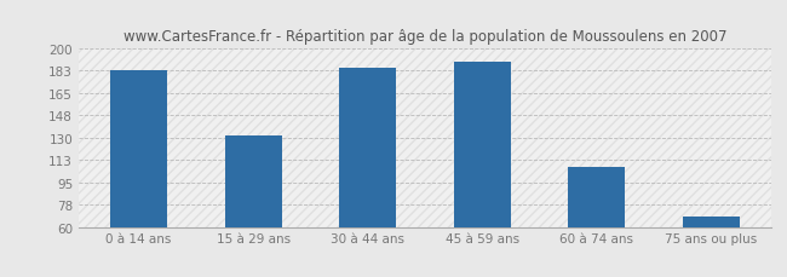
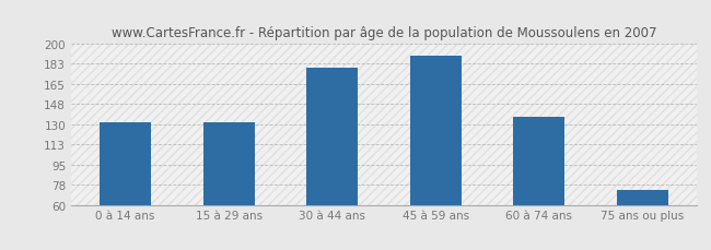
0 à 14 ans: 183 -> 132
30 à 44 ans: 185 -> 179
60 à 74 ans: 107 -> 137
75 ans ou plus: 68 -> 73
